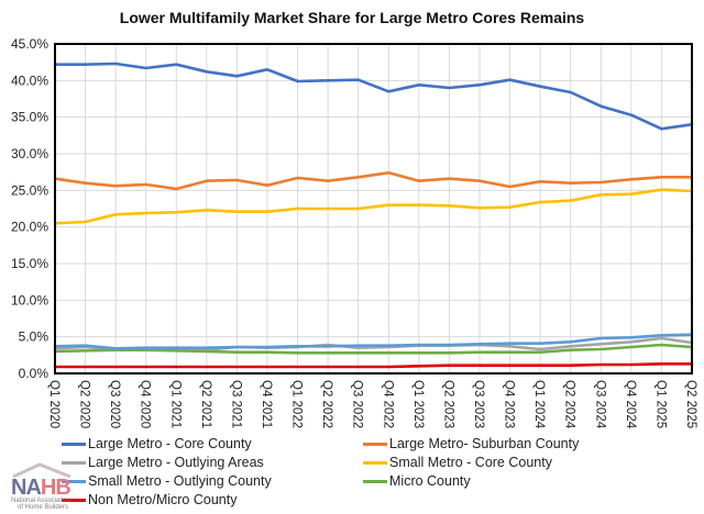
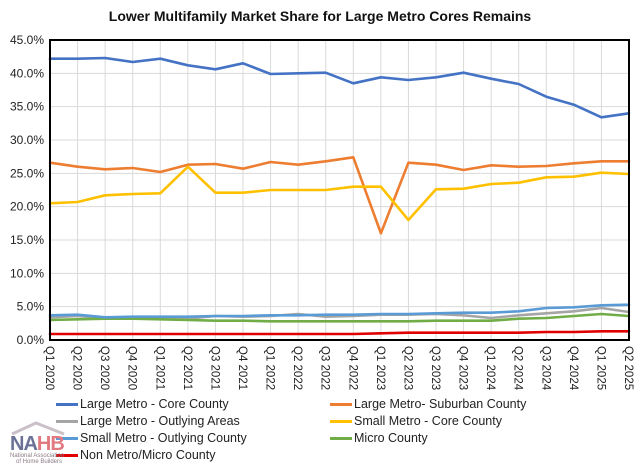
Small Metro - Core County/Q2 2021: 22% -> 26%
Large Metro- Suburban County/Q1 2023: 26% -> 16%
Small Metro - Core County/Q2 2023: 23% -> 18%
